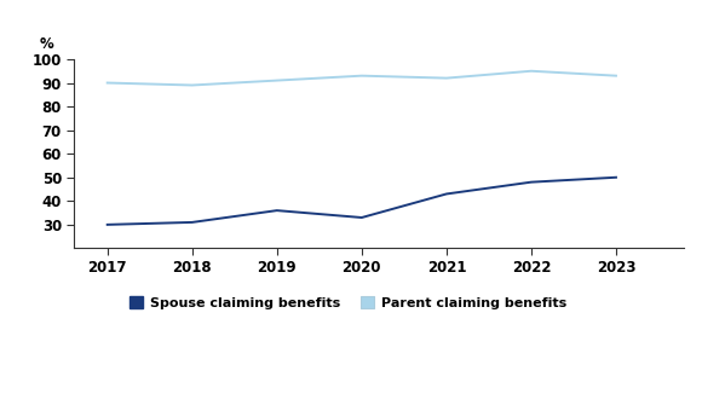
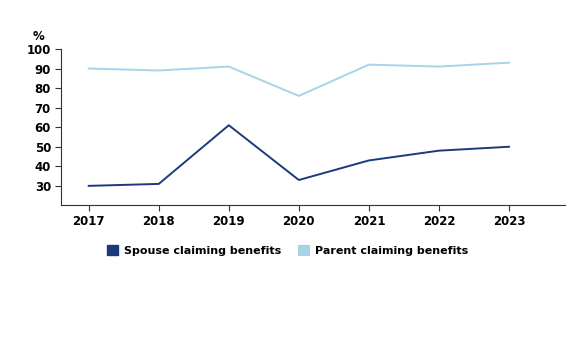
Spouse claiming benefits/2019: 36 -> 61
Parent claiming benefits/2020: 93 -> 76
Parent claiming benefits/2022: 95 -> 91
